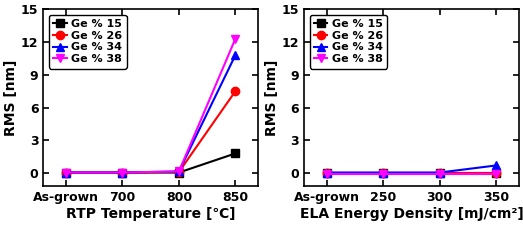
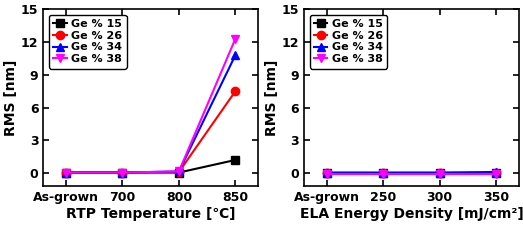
Ge % 15/850: 1.8 -> 1.2
Ge % 34/350: 0.7 -> 0.1
